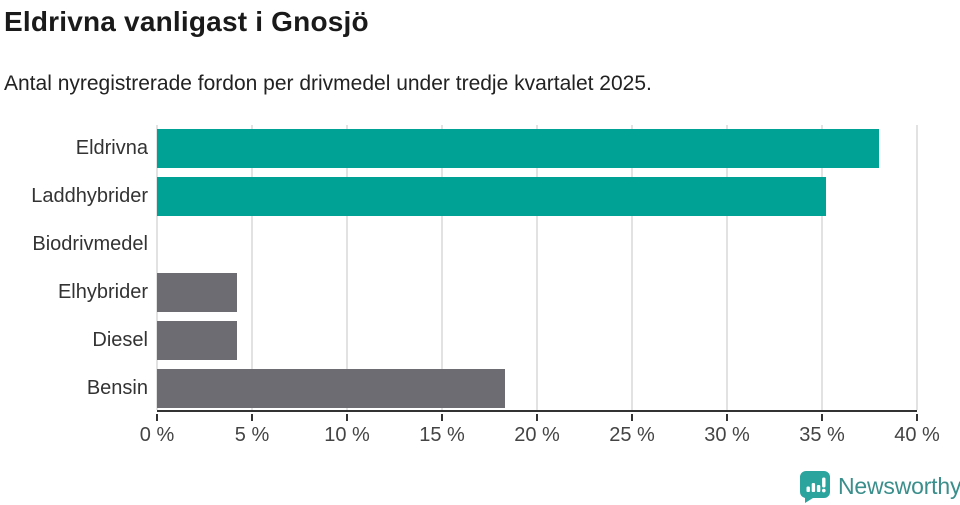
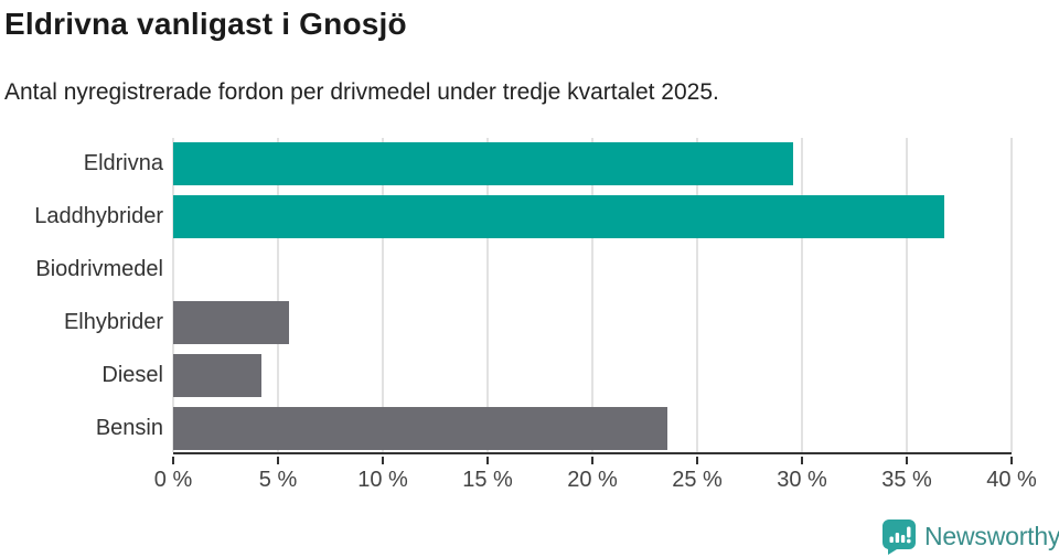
Eldrivna: 38.0% -> 29.6%
Laddhybrider: 35.2% -> 36.8%
Elhybrider: 4.2% -> 5.5%
Bensin: 18.3% -> 23.6%
